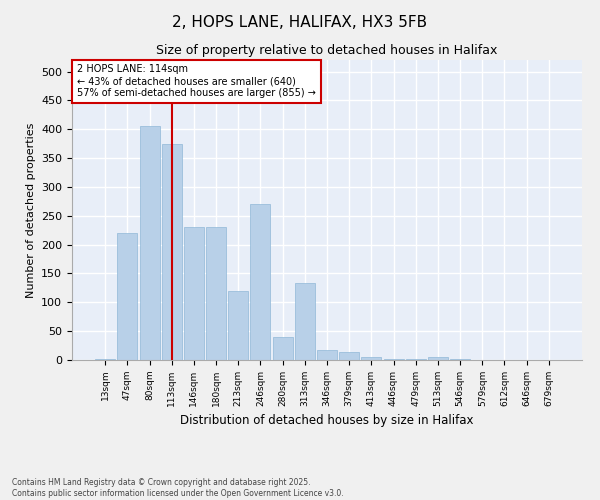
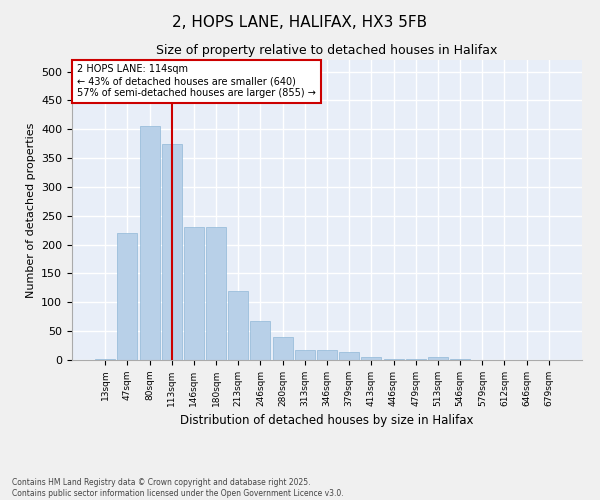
246sqm: 270 -> 68
313sqm: 134 -> 18
